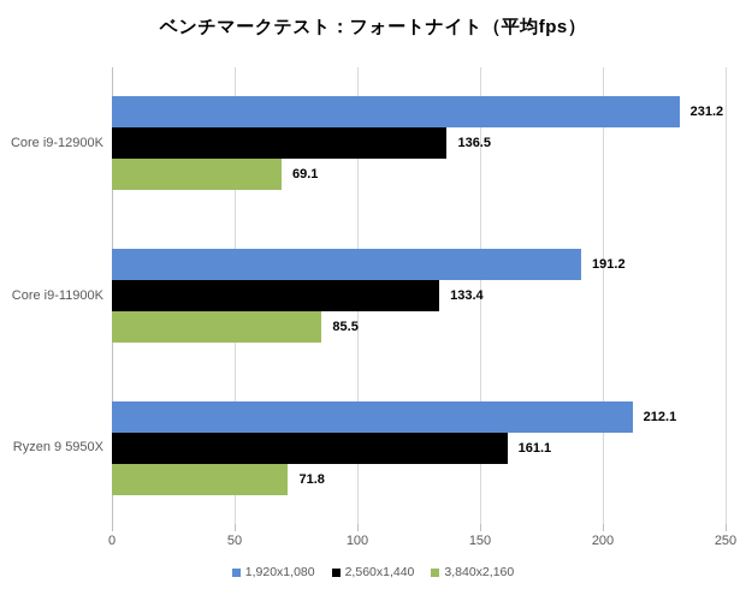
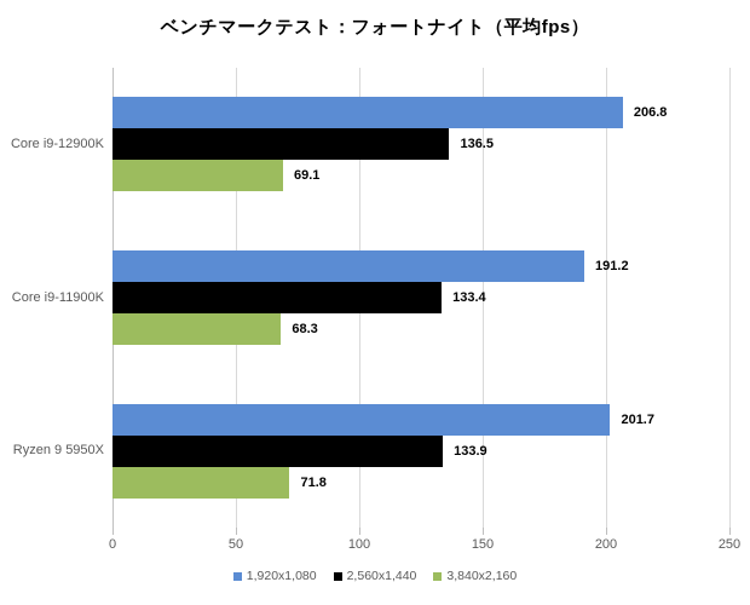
1,920x1,080/Core i9-12900K: 231.2 -> 206.8
3,840x2,160/Core i9-11900K: 85.5 -> 68.3
1,920x1,080/Ryzen 9 5950X: 212.1 -> 201.7
2,560x1,440/Ryzen 9 5950X: 161.1 -> 133.9
